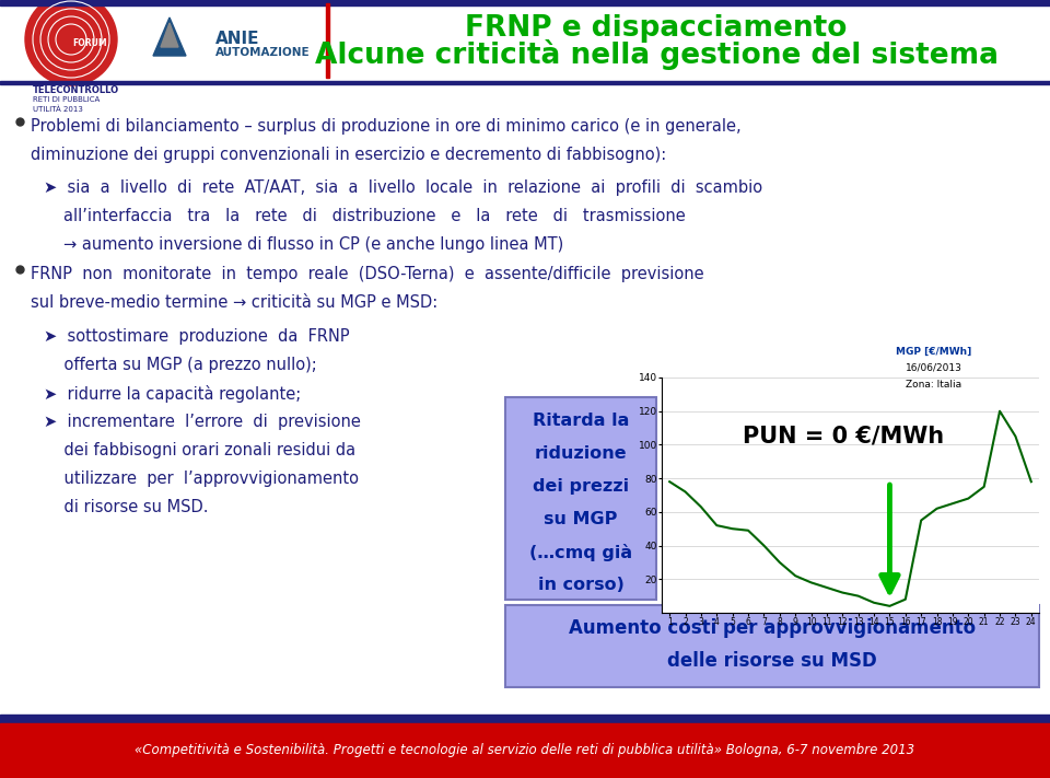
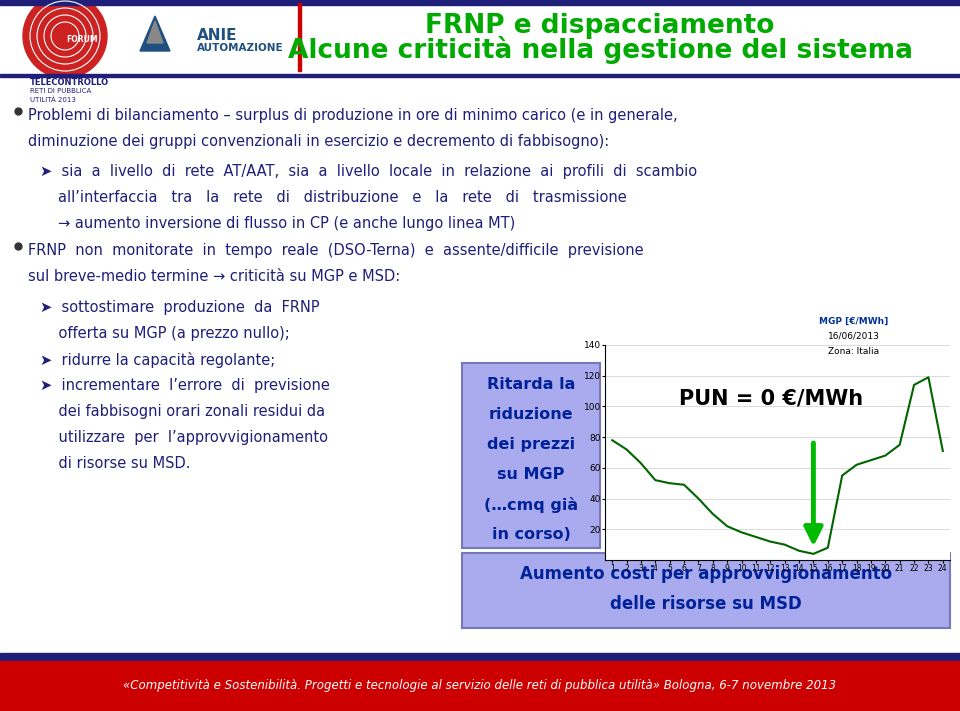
22: 120 -> 114
23: 105 -> 119
24: 78 -> 71
